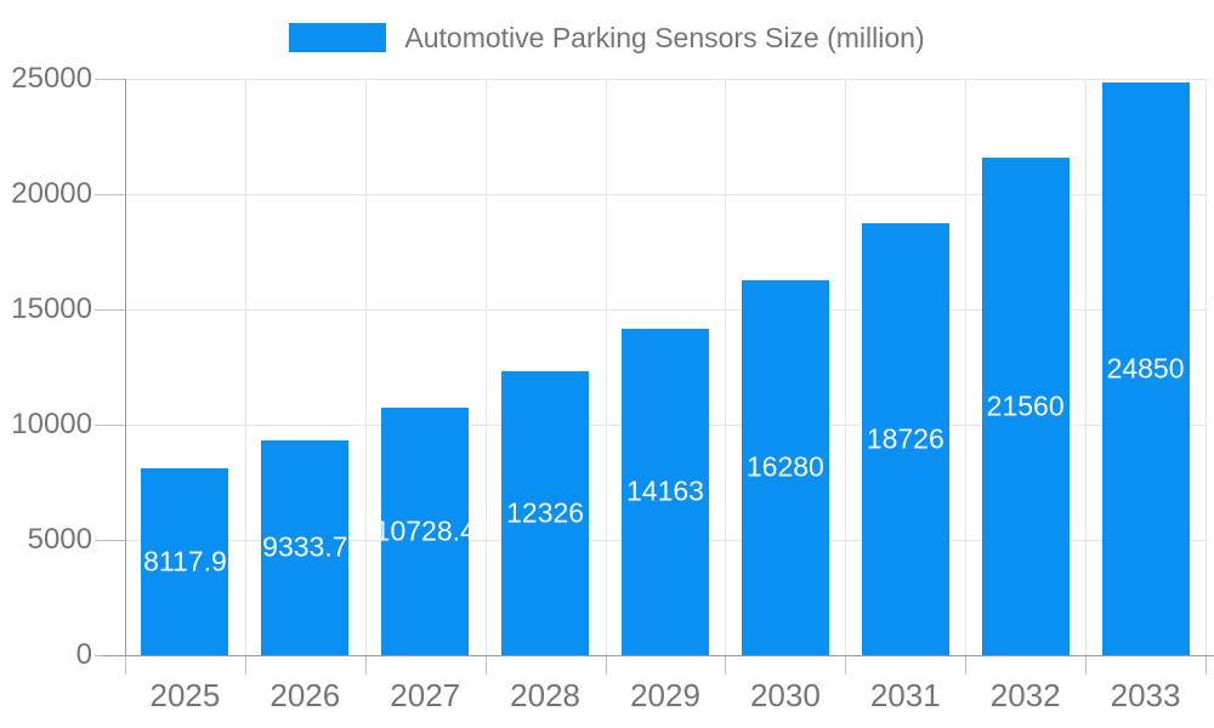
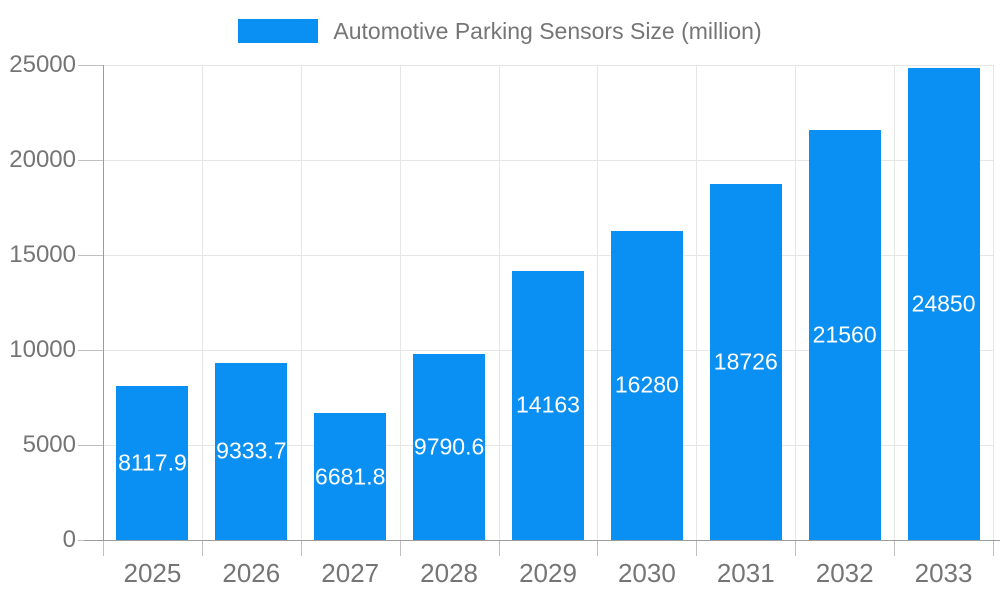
2027: 10728.4 -> 6681.8
2028: 12326 -> 9790.6
